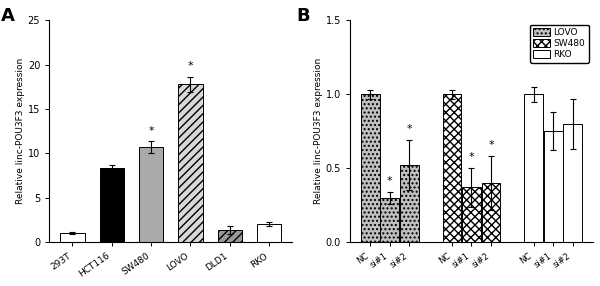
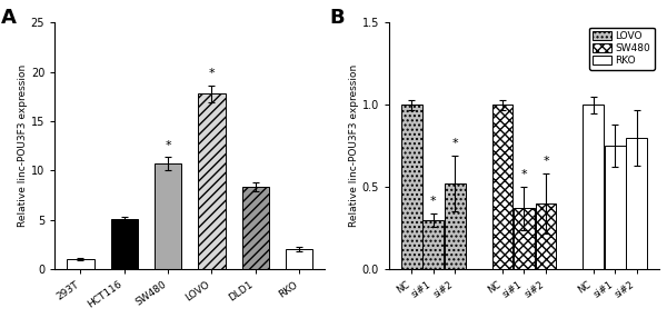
HCT116: 8.4 -> 5.1
DLD1: 1.4 -> 8.3
